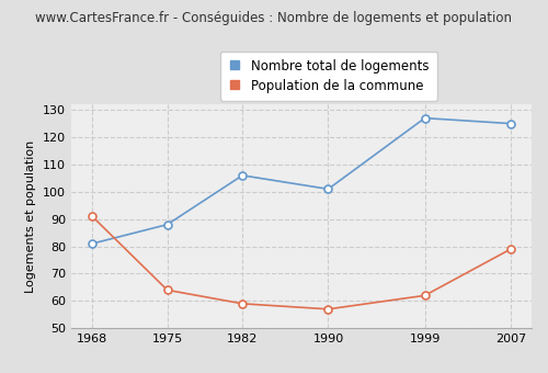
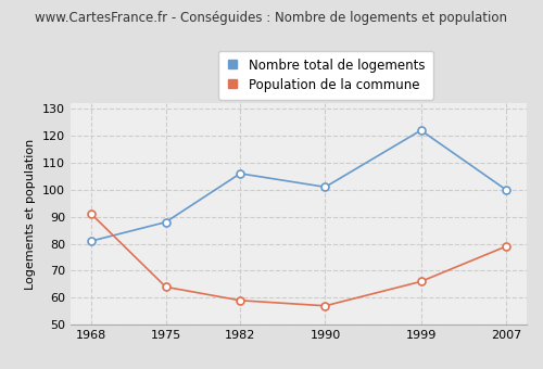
Nombre total de logements/1999: 127 -> 122
Population de la commune/1999: 62 -> 66
Nombre total de logements/2007: 125 -> 100
